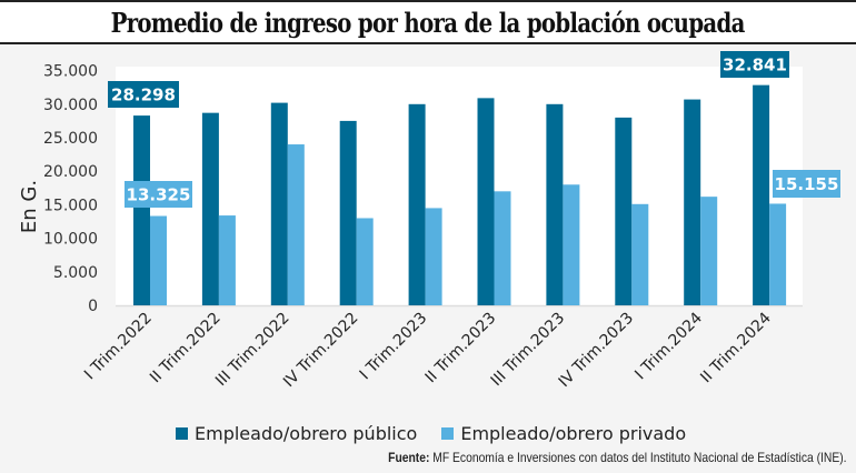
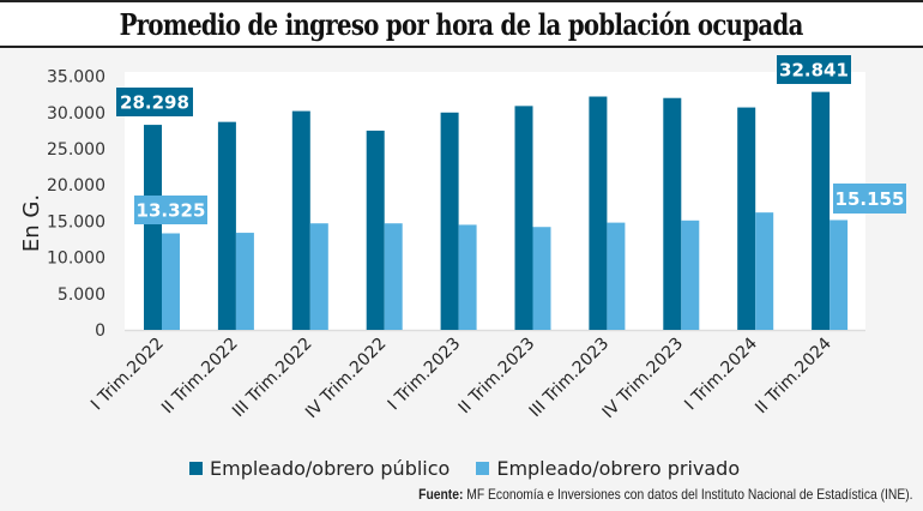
Empleado/obrero privado/III Trim.2022: 24000 -> 15000
Empleado/obrero privado/IV Trim.2022: 13000 -> 15000
Empleado/obrero privado/II Trim.2023: 17000 -> 14000
Empleado/obrero público/III Trim.2023: 30000 -> 32000
Empleado/obrero privado/III Trim.2023: 18000 -> 15000
Empleado/obrero público/IV Trim.2023: 28000 -> 32000
